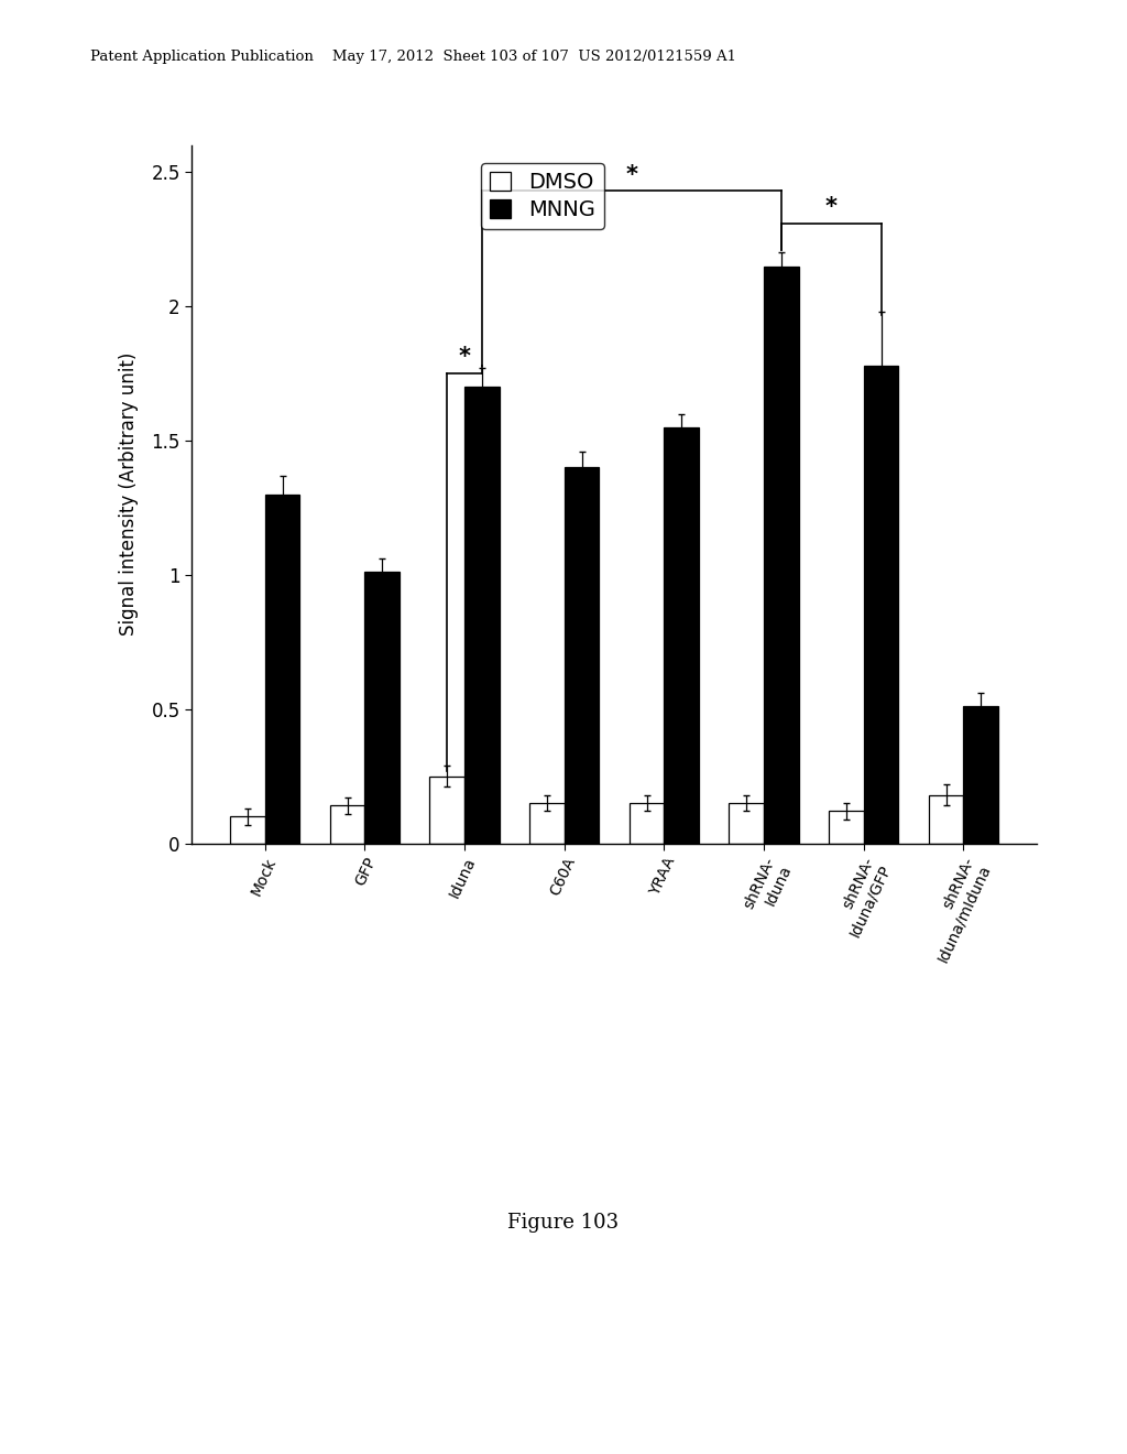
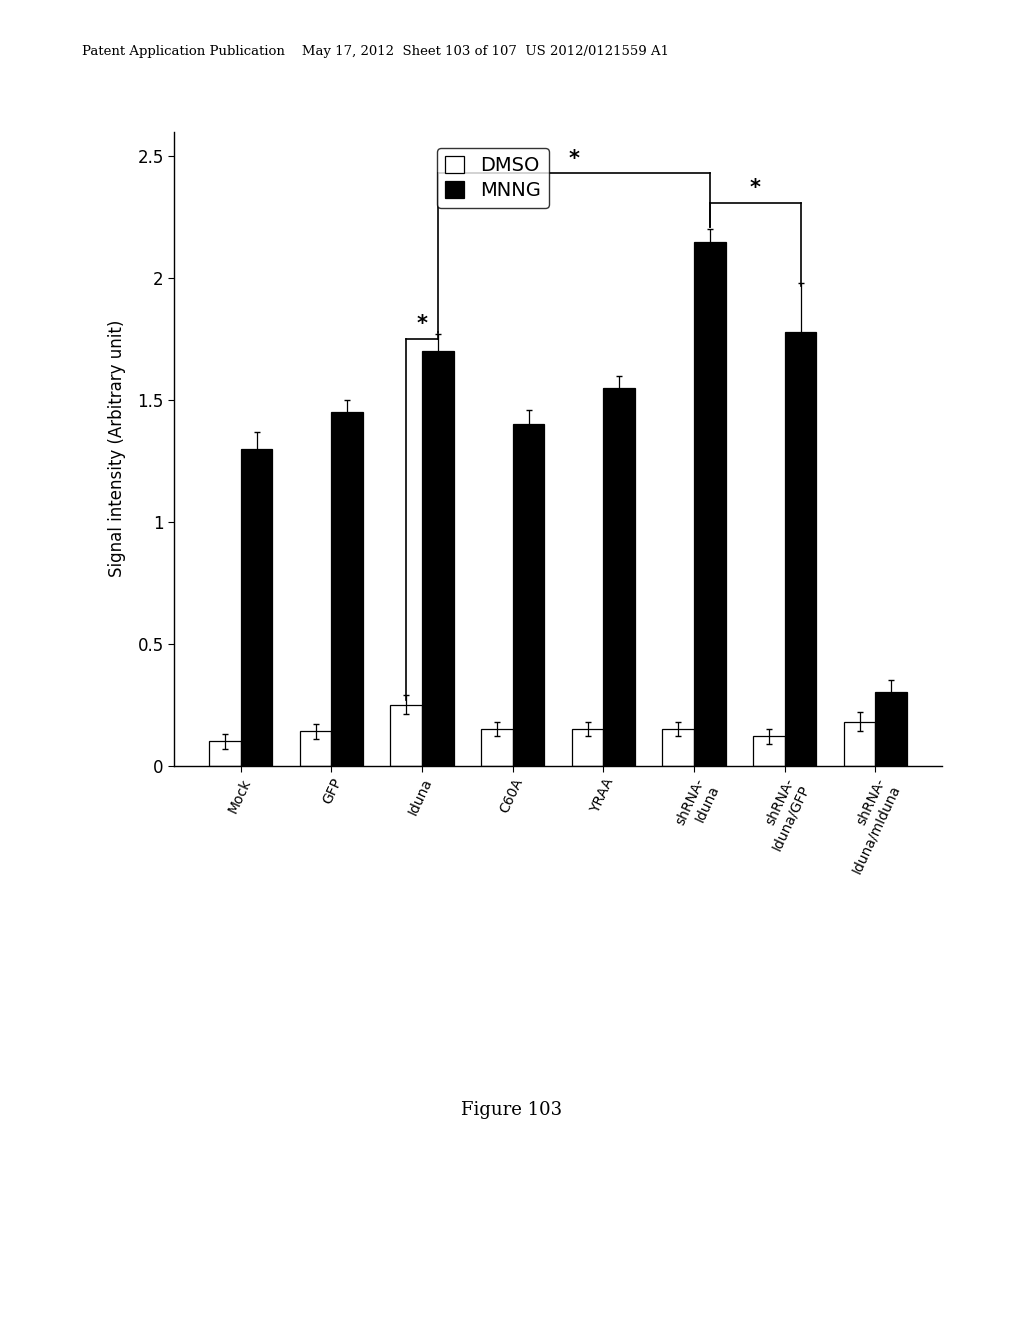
MNNG/GFP: 1.01 -> 1.45
MNNG/shRNA- Iduna/mIduna: 0.51 -> 0.30
